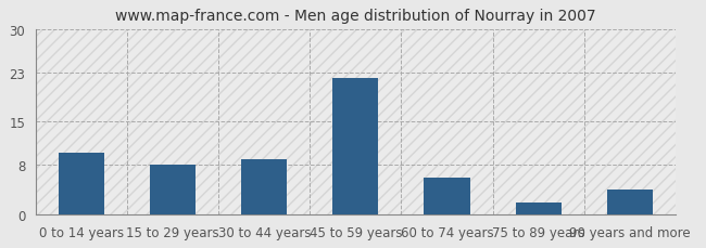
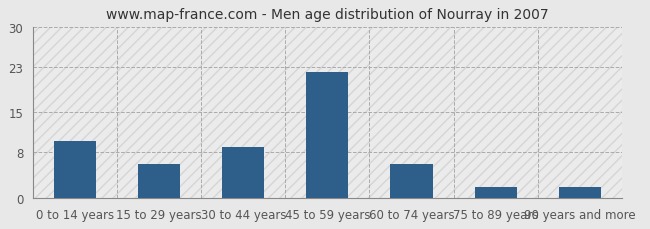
15 to 29 years: 8 -> 6
90 years and more: 4 -> 2
